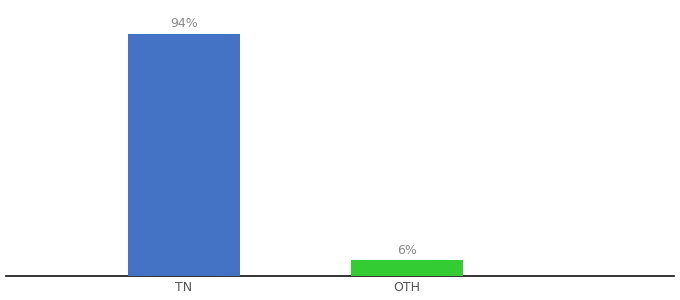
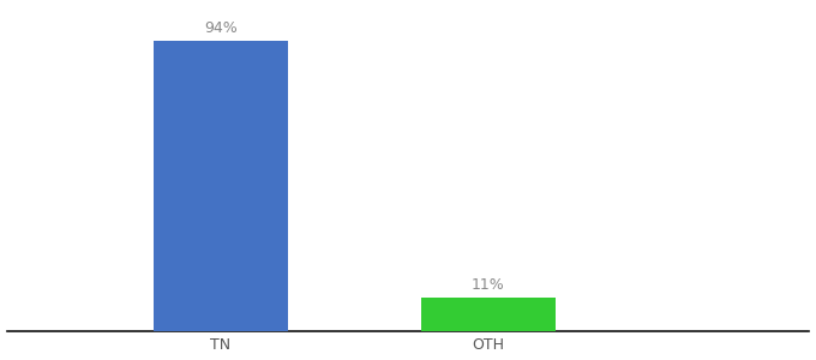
OTH: 6% -> 11%
